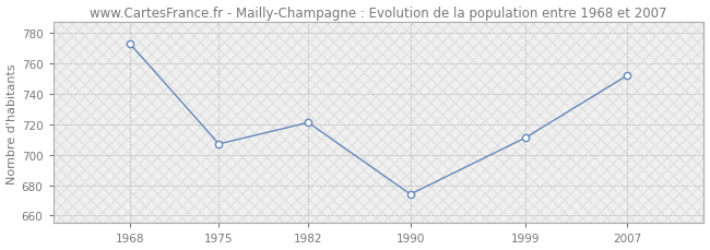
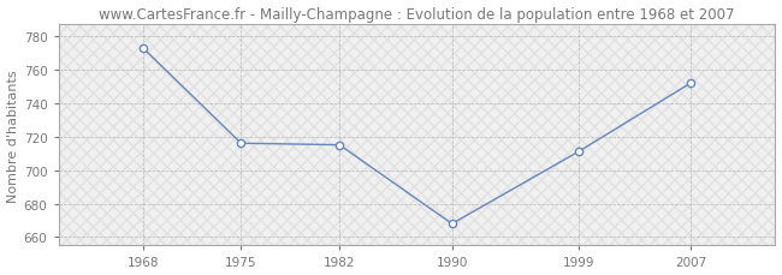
1975: 707 -> 716
1982: 721 -> 715
1990: 674 -> 668
